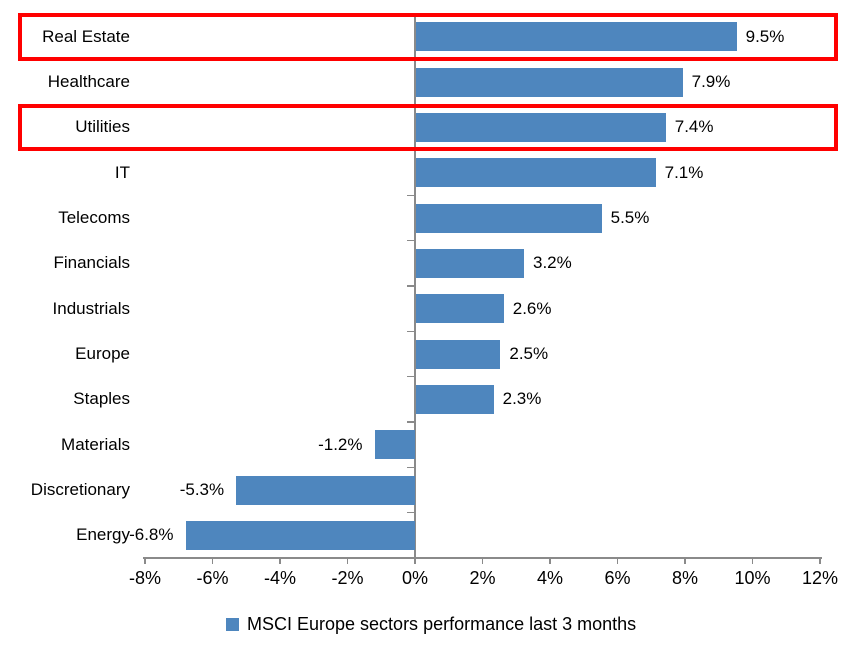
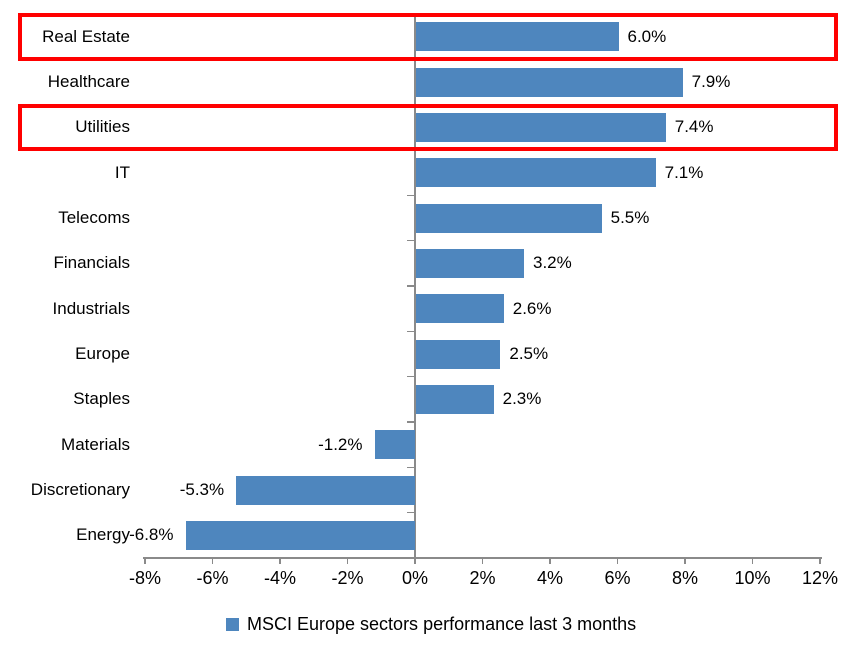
Real Estate: 9.5% -> 6.0%
